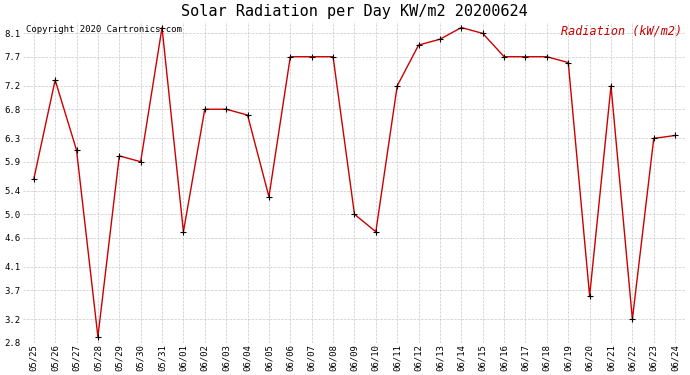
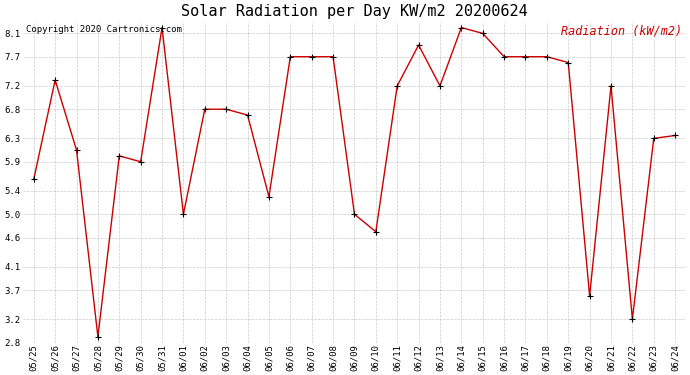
06/01: 4.70 -> 5.00
06/13: 8.00 -> 7.20
